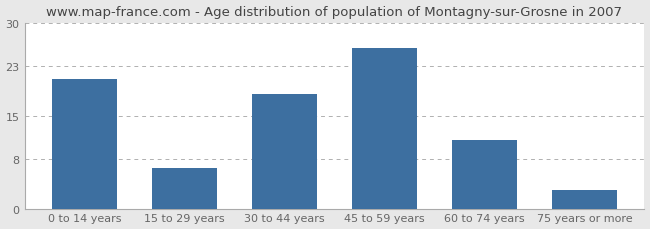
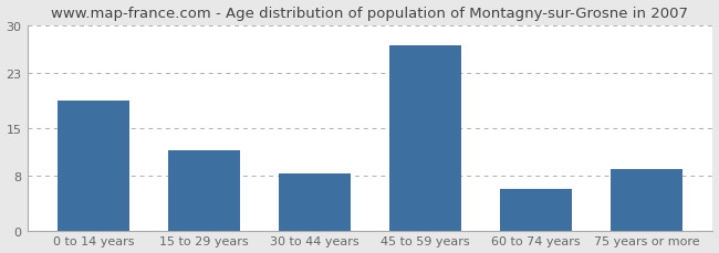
0 to 14 years: 21.0 -> 19.0
15 to 29 years: 6.5 -> 11.8
30 to 44 years: 18.5 -> 8.4
45 to 59 years: 26.0 -> 27.0
60 to 74 years: 11.0 -> 6.0
75 years or more: 3.0 -> 9.0
